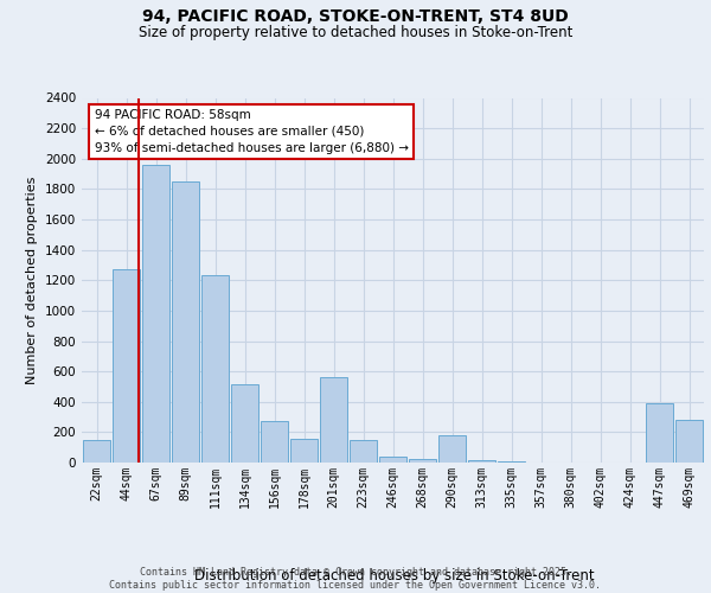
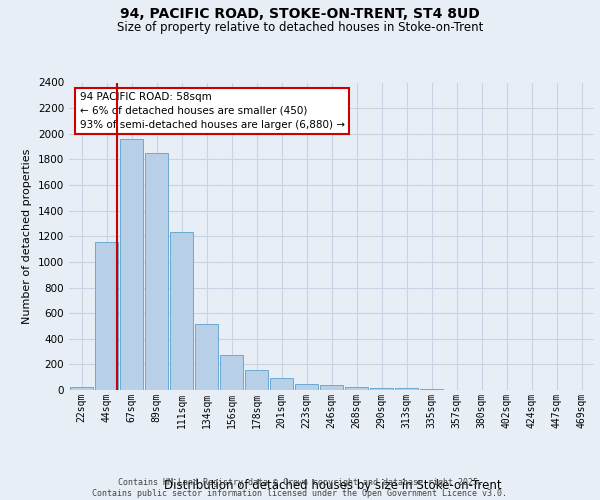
22sqm: 150 -> 20
44sqm: 1270 -> 1160
201sqm: 560 -> 90
223sqm: 150 -> 50
290sqm: 180 -> 20
447sqm: 390 -> 0
469sqm: 280 -> 0
